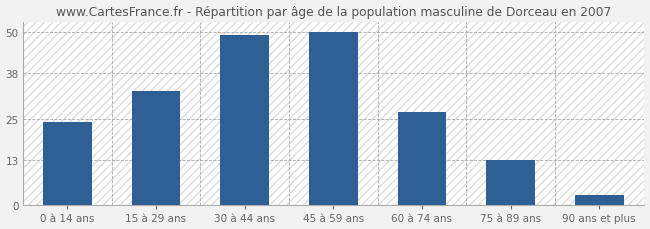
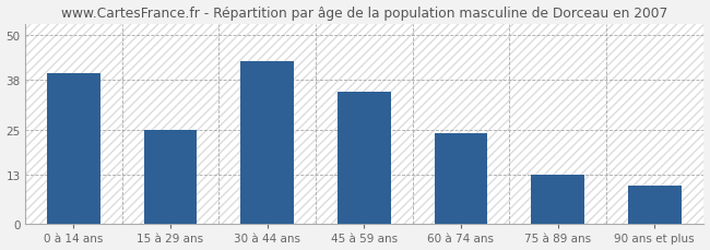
0 à 14 ans: 24 -> 40
15 à 29 ans: 33 -> 25
30 à 44 ans: 49 -> 43
45 à 59 ans: 50 -> 35
60 à 74 ans: 27 -> 24
90 ans et plus: 3 -> 10
